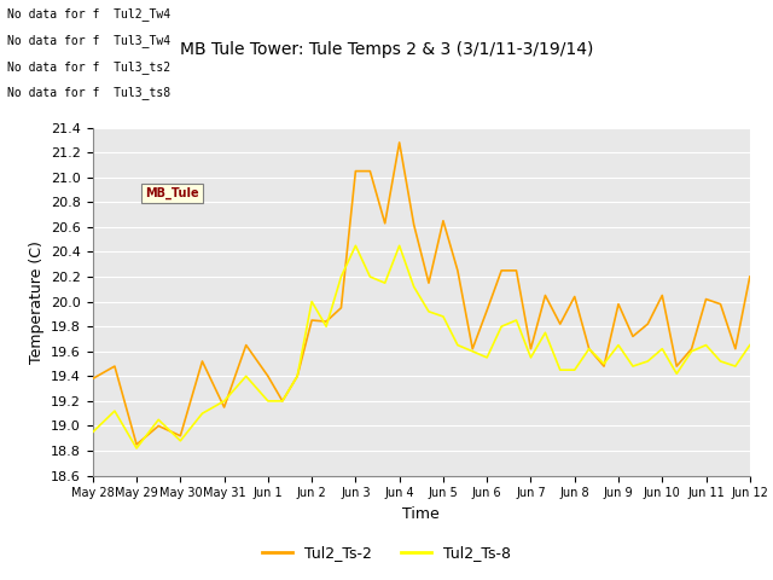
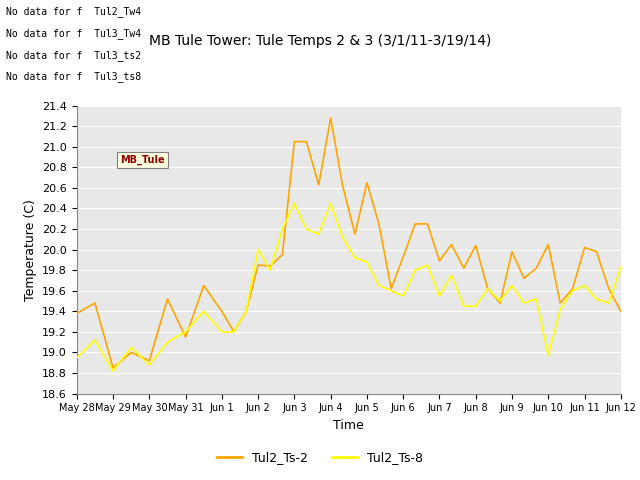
Tul2_Ts-2/Jun 7: 19.62 -> 19.89
Tul2_Ts-8/Jun 10: 19.62 -> 18.97
Tul2_Ts-2/Jun 12: 20.20 -> 19.40
Tul2_Ts-8/Jun 12: 19.65 -> 19.83
